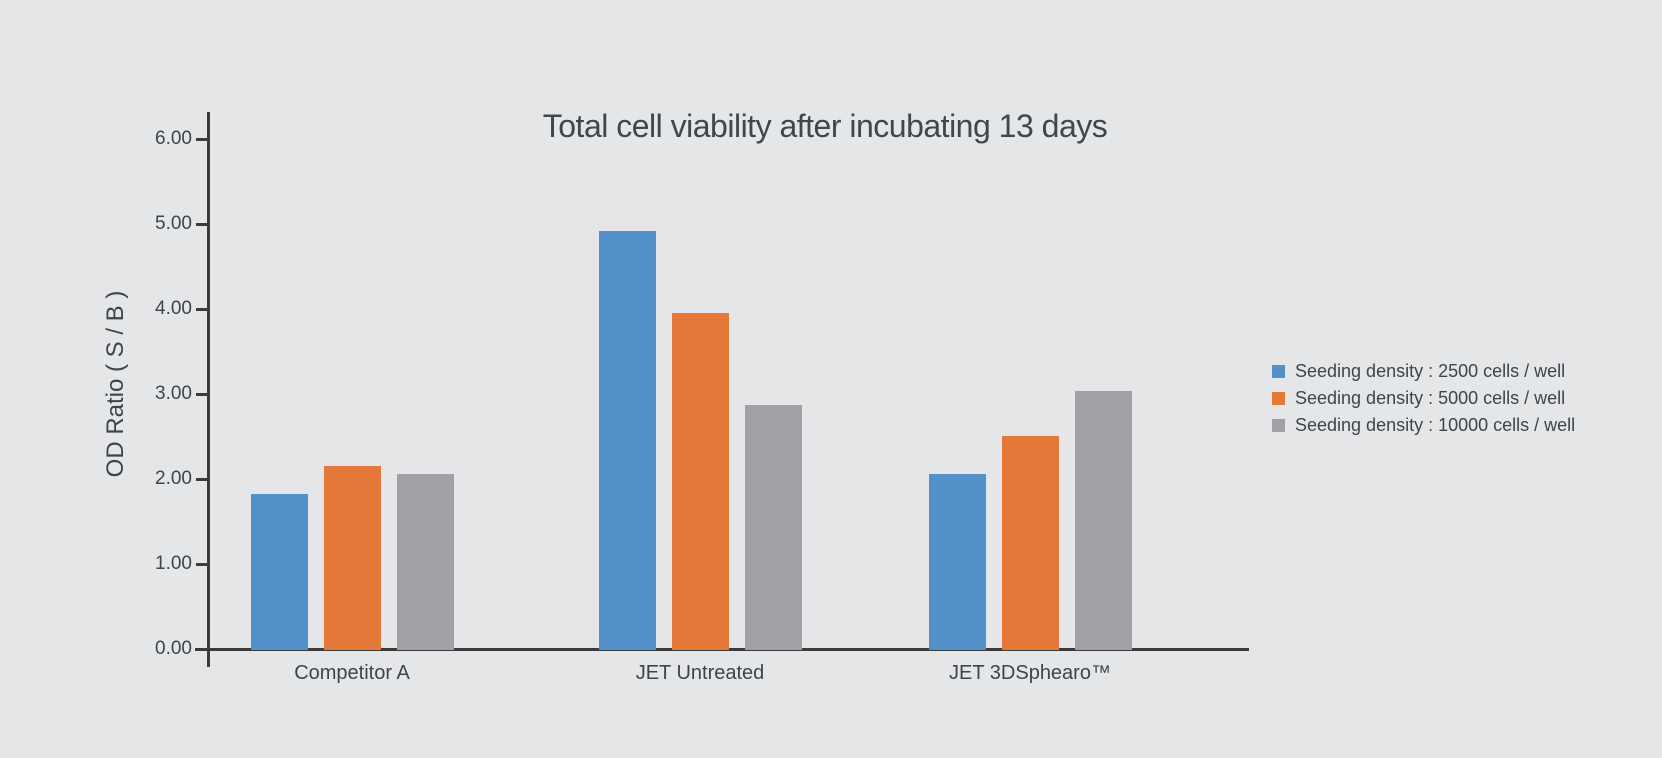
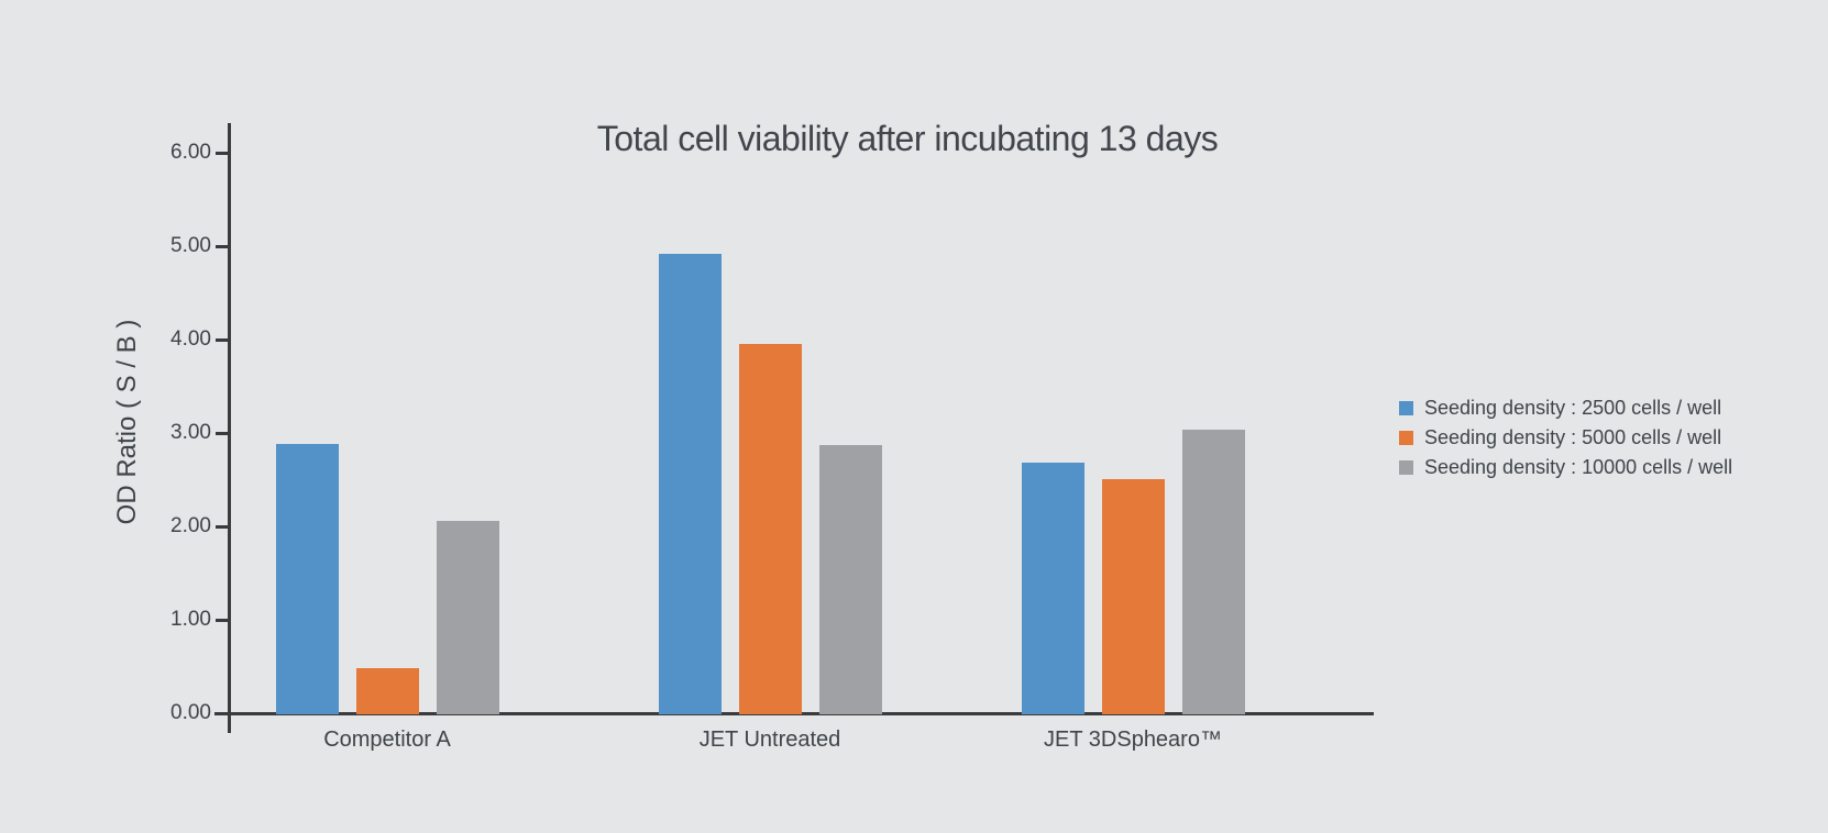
Seeding density : 2500 cells / well/Competitor A: 1.8 -> 2.9
Seeding density : 5000 cells / well/Competitor A: 2.2 -> 0.5
Seeding density : 2500 cells / well/JET 3DSphearo™: 2.1 -> 2.7
